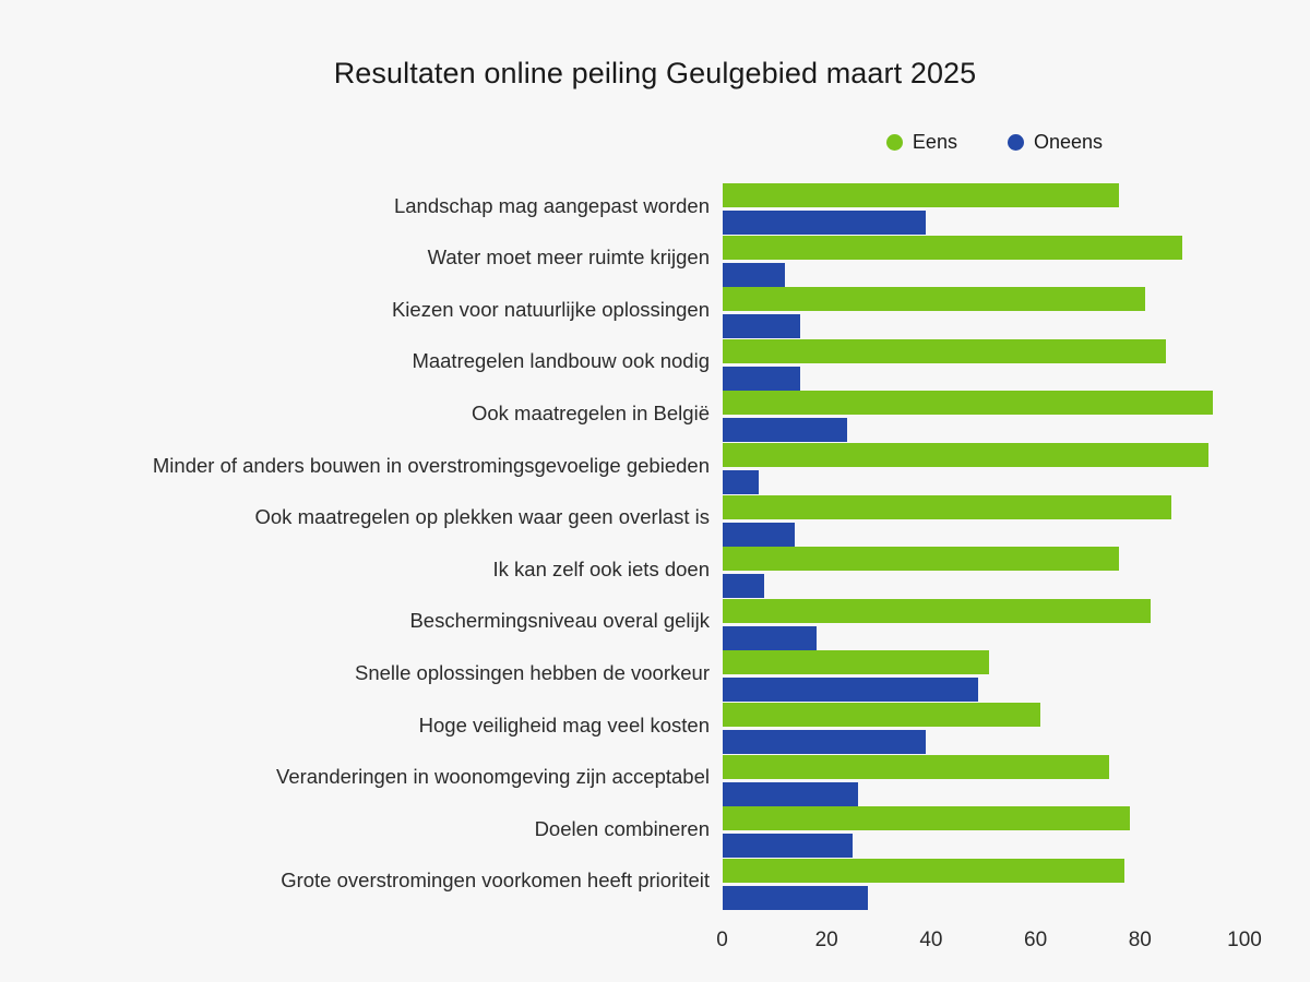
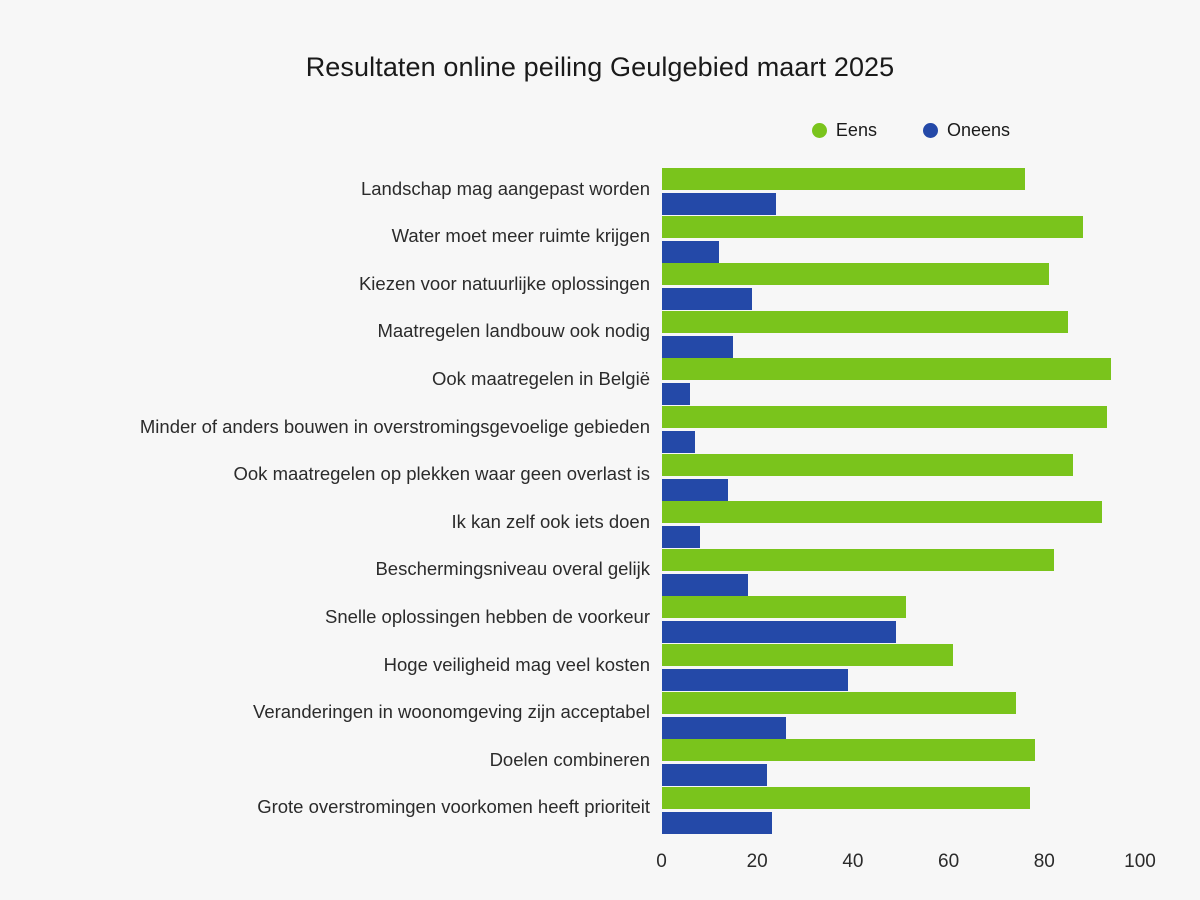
Oneens/Landschap mag aangepast worden: 39 -> 24
Oneens/Kiezen voor natuurlijke oplossingen: 15 -> 19
Oneens/Ook maatregelen in België: 24 -> 6
Eens/Ik kan zelf ook iets doen: 76 -> 92
Oneens/Doelen combineren: 25 -> 22
Oneens/Grote overstromingen voorkomen heeft prioriteit: 28 -> 23
